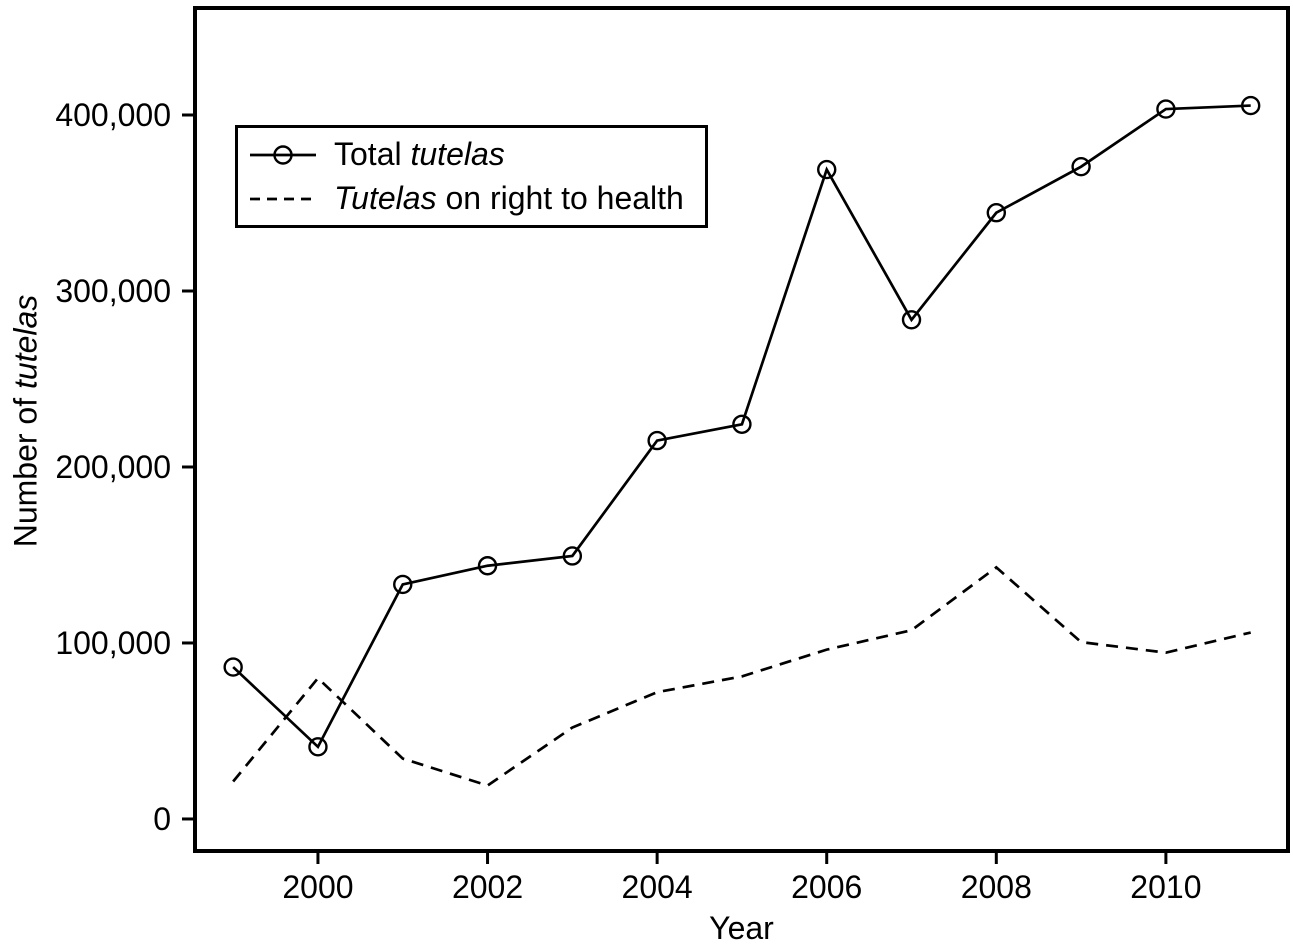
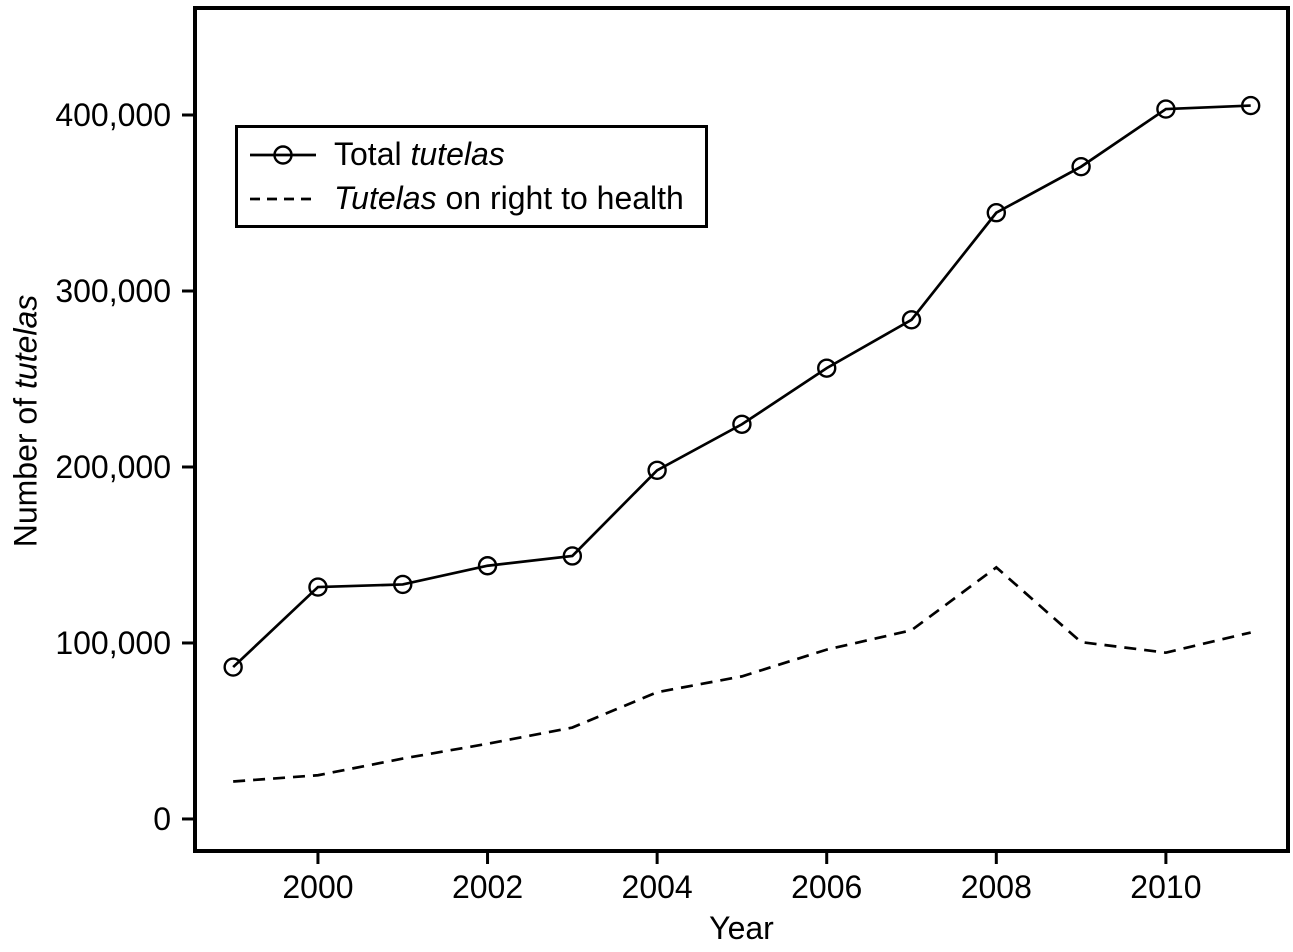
Total tutelas/2000: 41000 -> 132000
Tutelas on right to health/2000: 80000 -> 25000
Tutelas on right to health/2002: 19000 -> 43000
Total tutelas/2004: 215000 -> 198000
Total tutelas/2006: 369000 -> 256000
